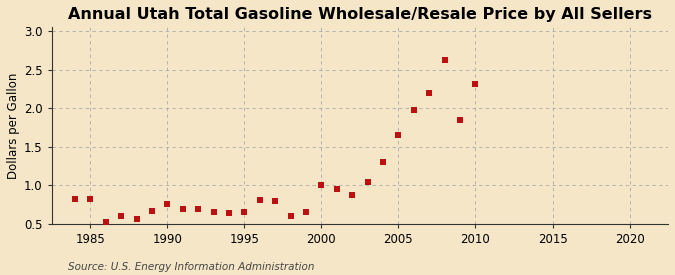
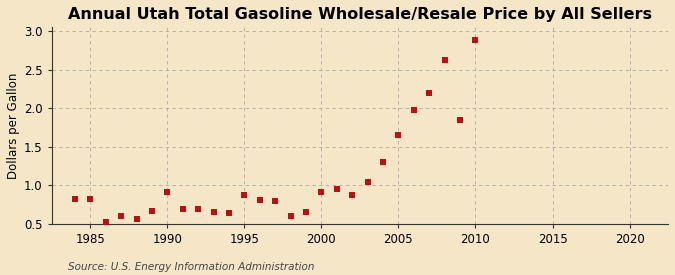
1990: 0.76 -> 0.92
1995: 0.66 -> 0.88
2000: 1.01 -> 0.92
2010: 2.32 -> 2.88
